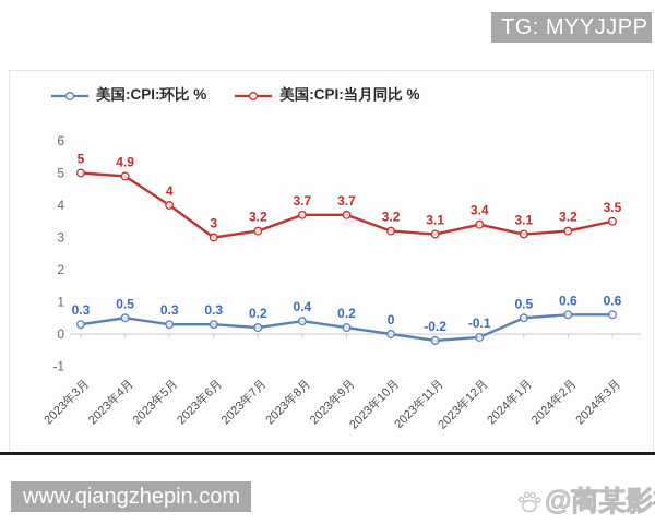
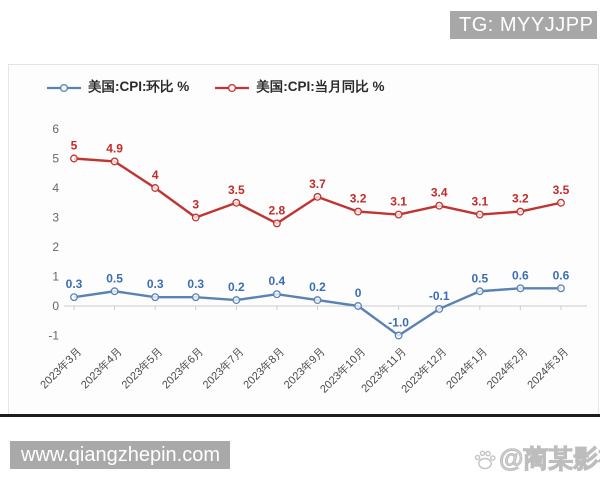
美国:CPI:当月同比 %/2023年7月: 3.2 -> 3.5
美国:CPI:当月同比 %/2023年8月: 3.7 -> 2.8
美国:CPI:环比 %/2023年11月: -0.2 -> -1.0
